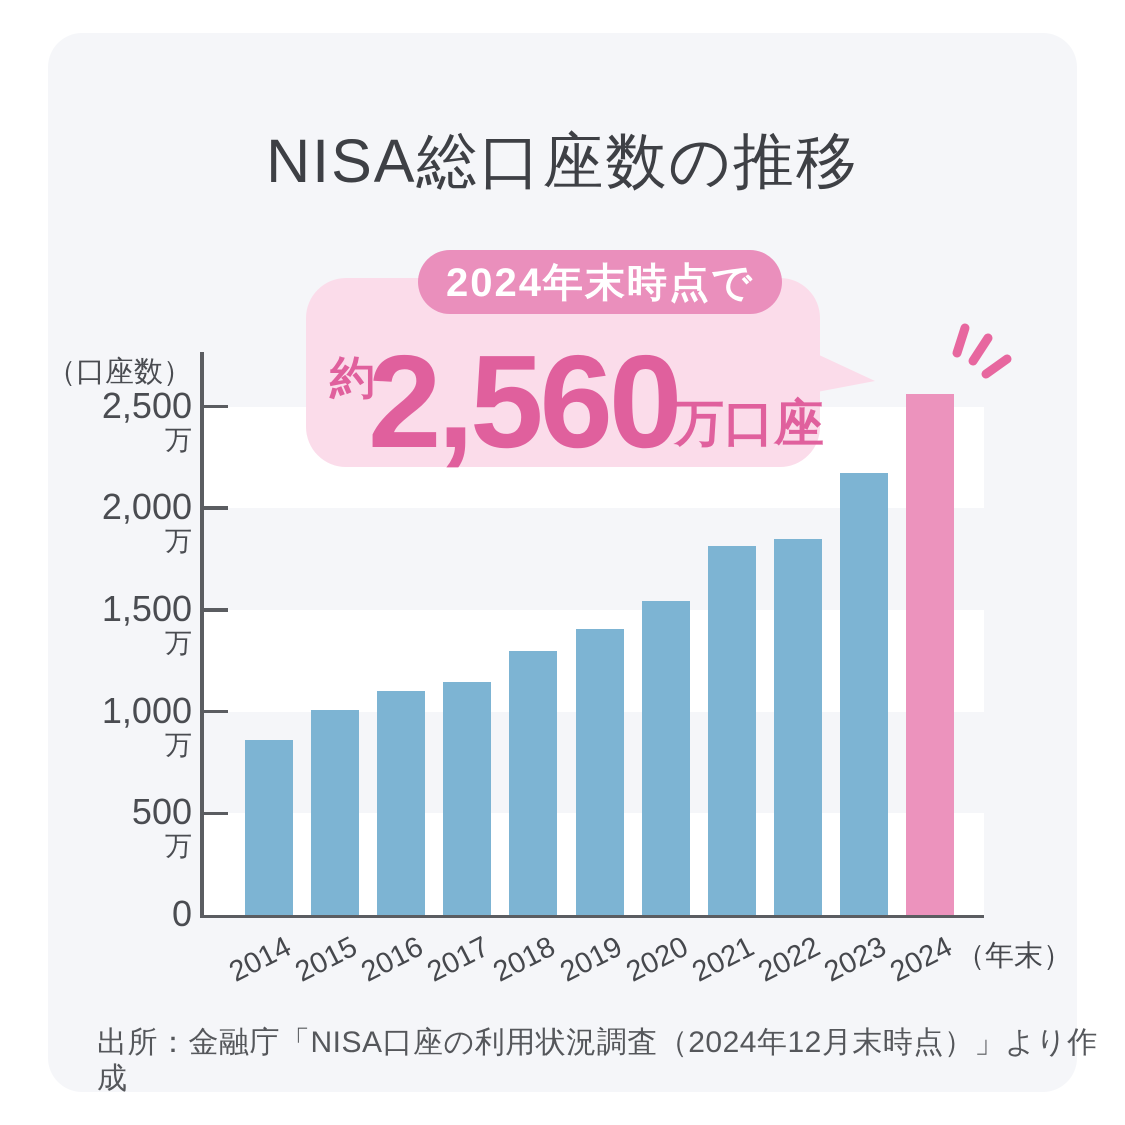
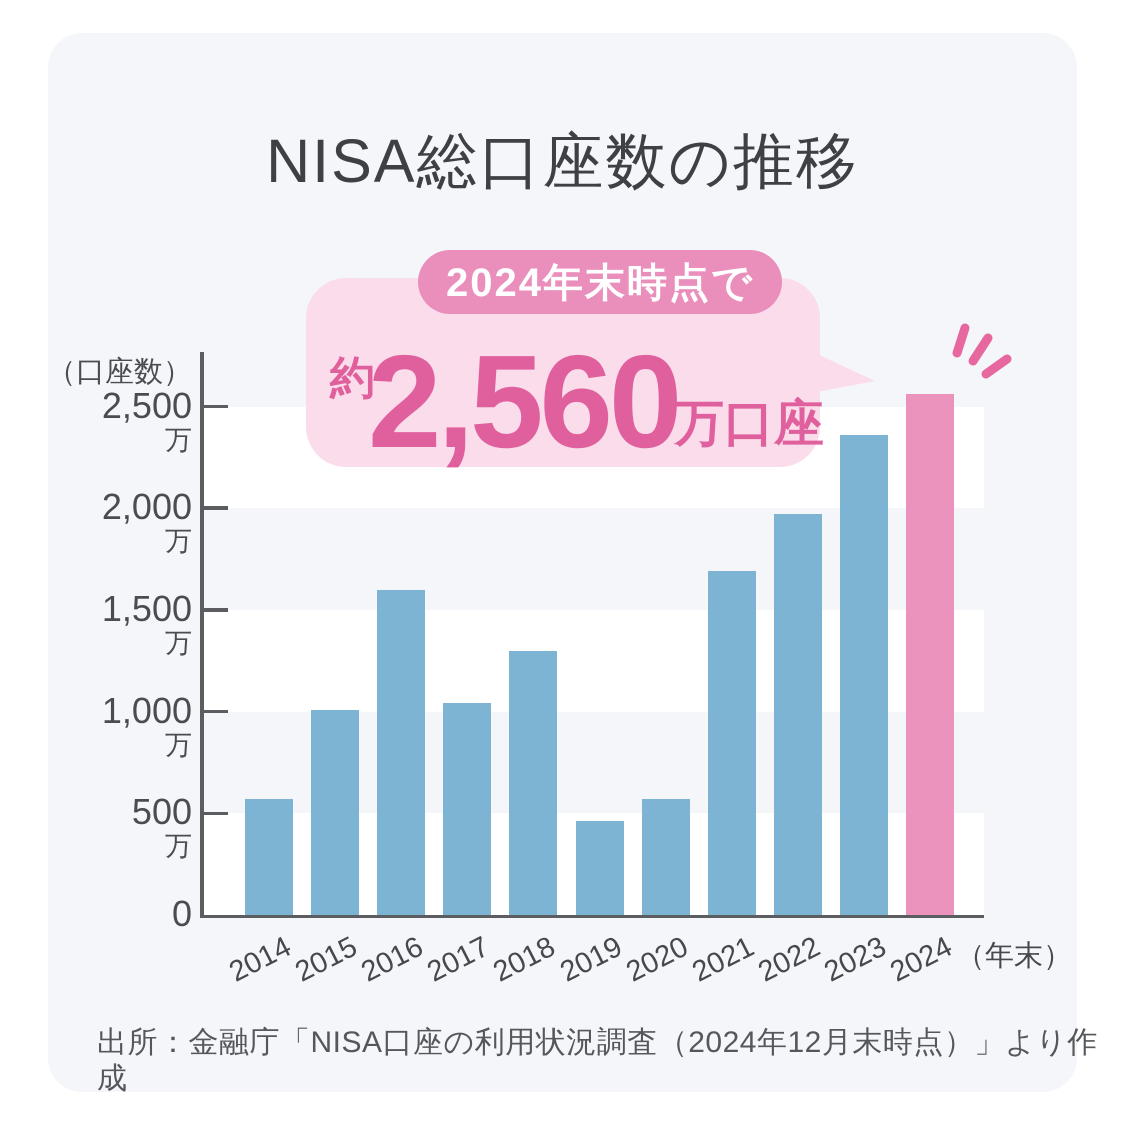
2014: 860 -> 570
2016: 1100 -> 1600
2017: 1140 -> 1040
2019: 1400 -> 460
2020: 1540 -> 570
2021: 1820 -> 1690
2022: 1850 -> 1970
2023: 2180 -> 2360
